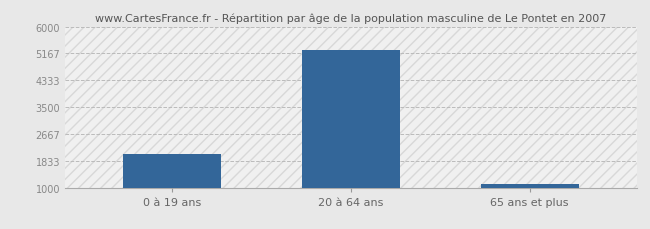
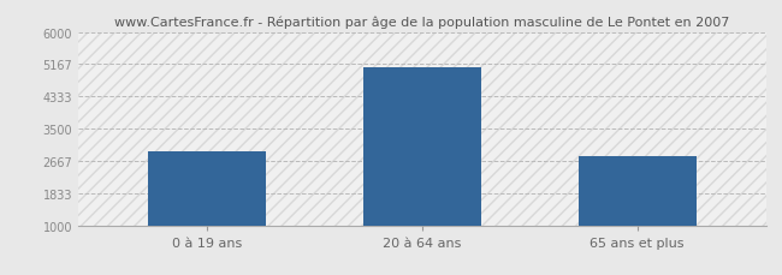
0 à 19 ans: 2050 -> 2900
20 à 64 ans: 5280 -> 5100
65 ans et plus: 1100 -> 2800
